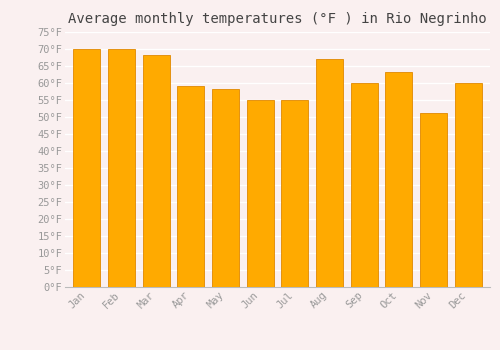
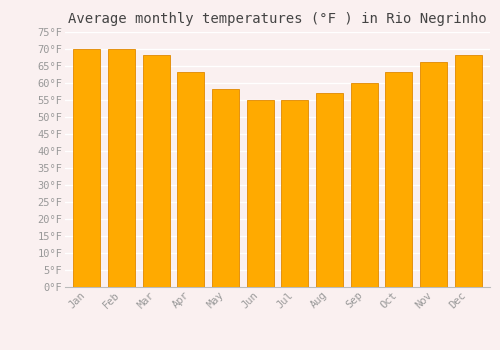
Apr: 59°F -> 63°F
Aug: 67°F -> 57°F
Nov: 51°F -> 66°F
Dec: 60°F -> 68°F
